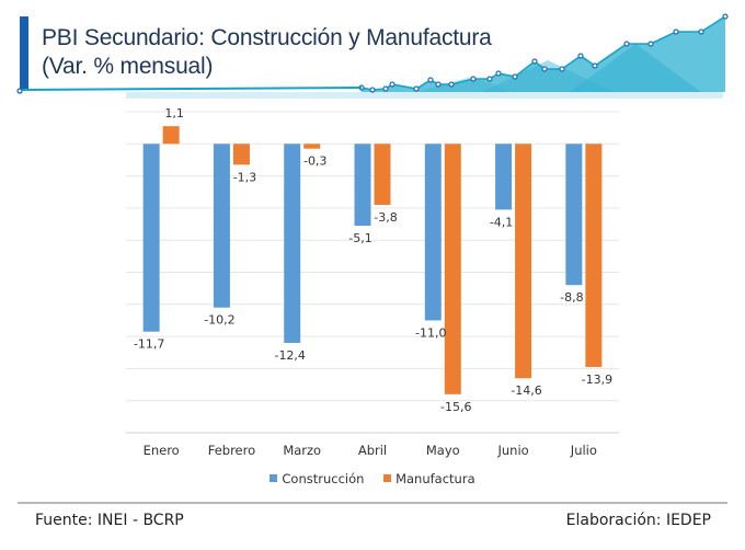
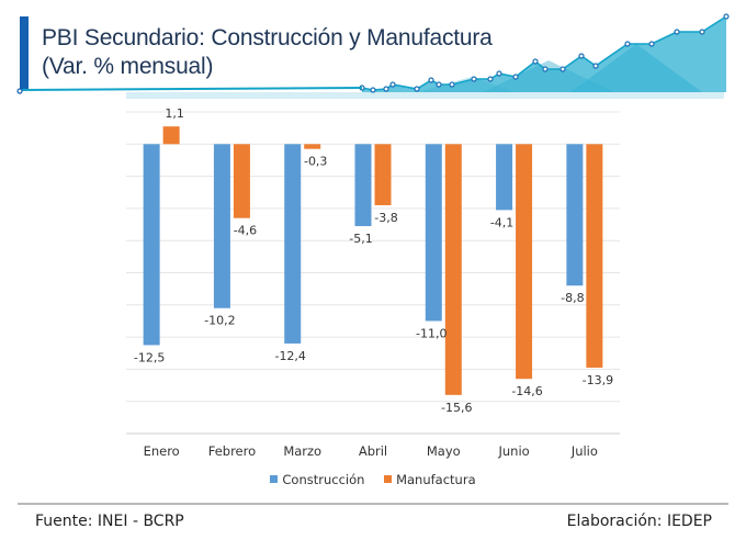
Construcción/Enero: -11,7 -> -12,5
Manufactura/Febrero: -1,3 -> -4,6
